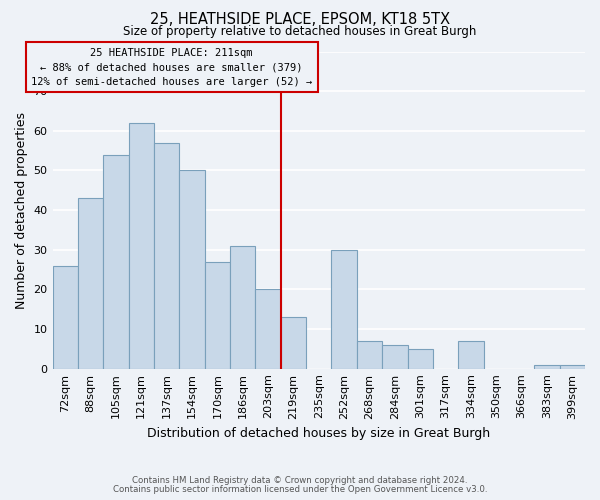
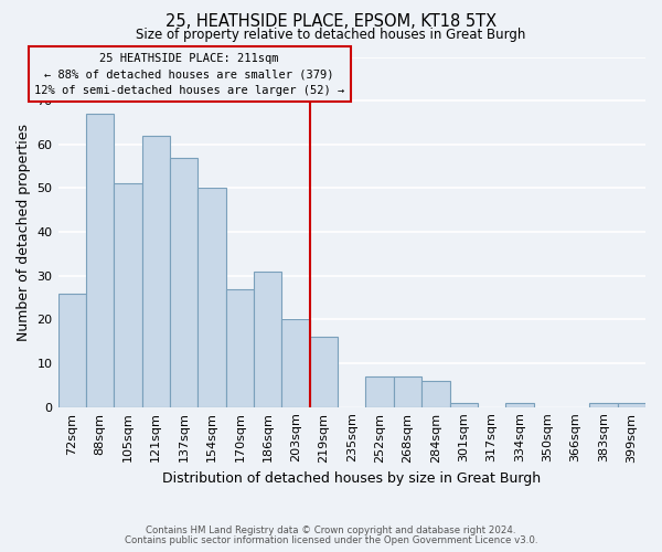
88sqm: 43 -> 67
105sqm: 54 -> 51
219sqm: 13 -> 16
252sqm: 30 -> 7
301sqm: 5 -> 1
334sqm: 7 -> 1
